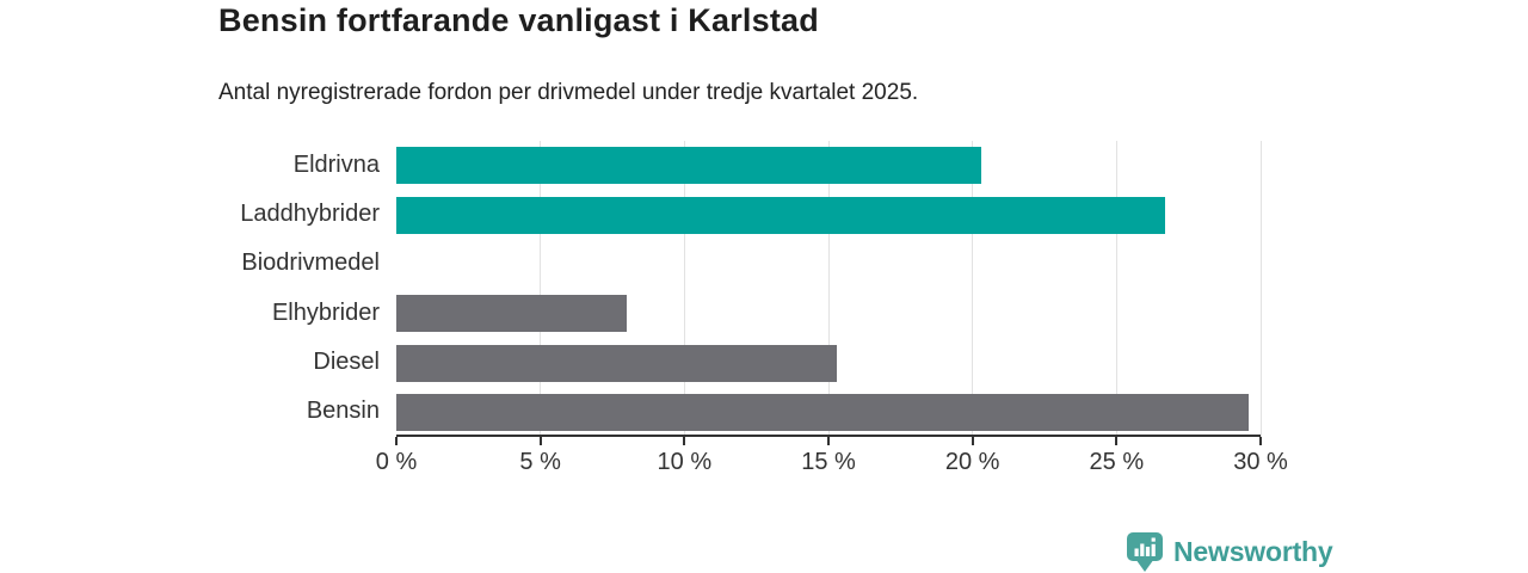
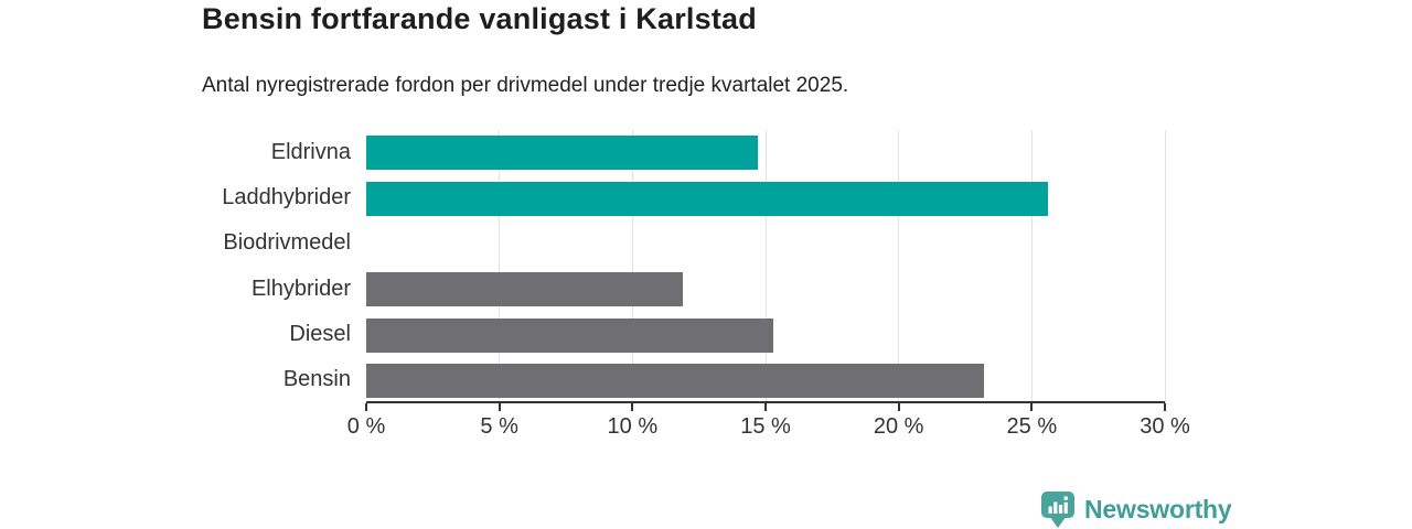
Eldrivna: 20.3% -> 14.7%
Laddhybrider: 26.7% -> 25.6%
Elhybrider: 8.0% -> 11.9%
Bensin: 29.6% -> 23.2%
